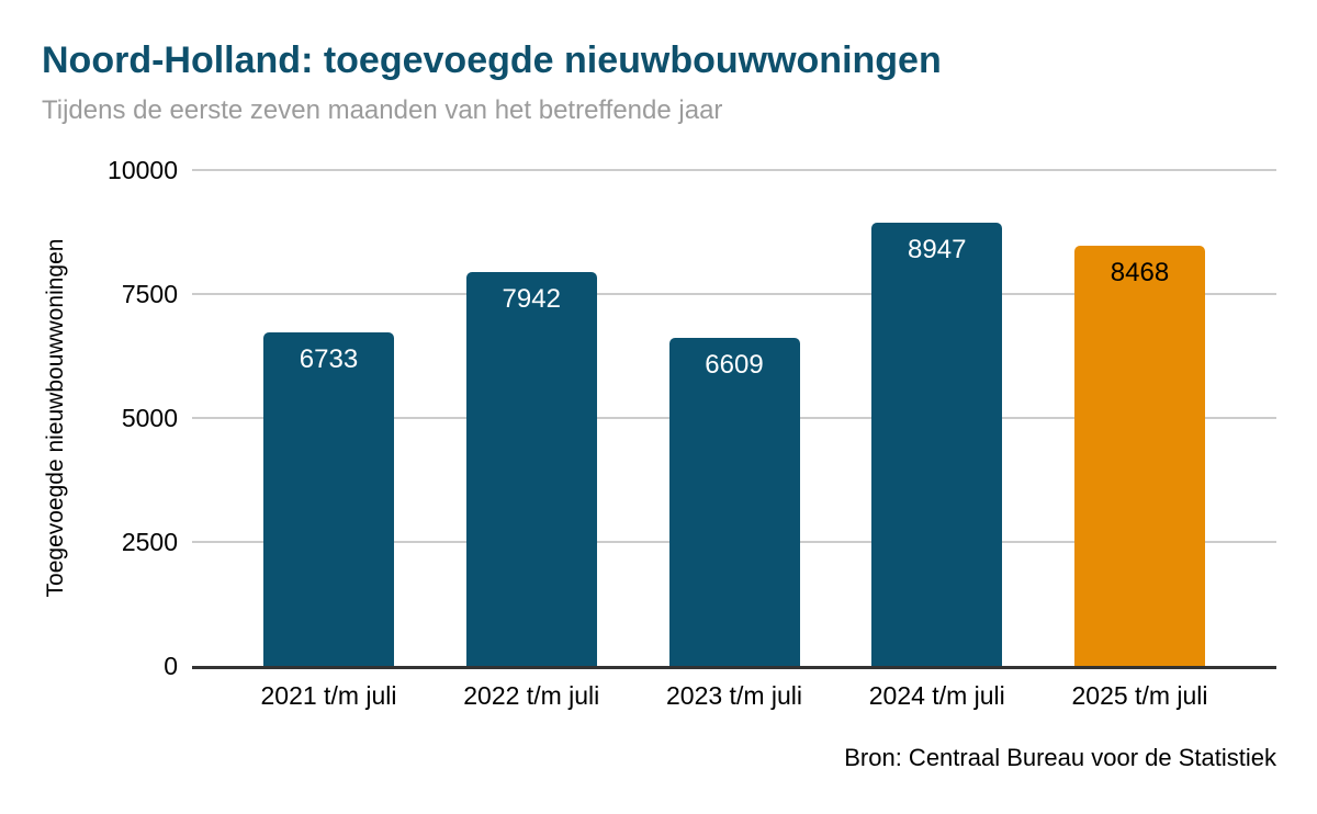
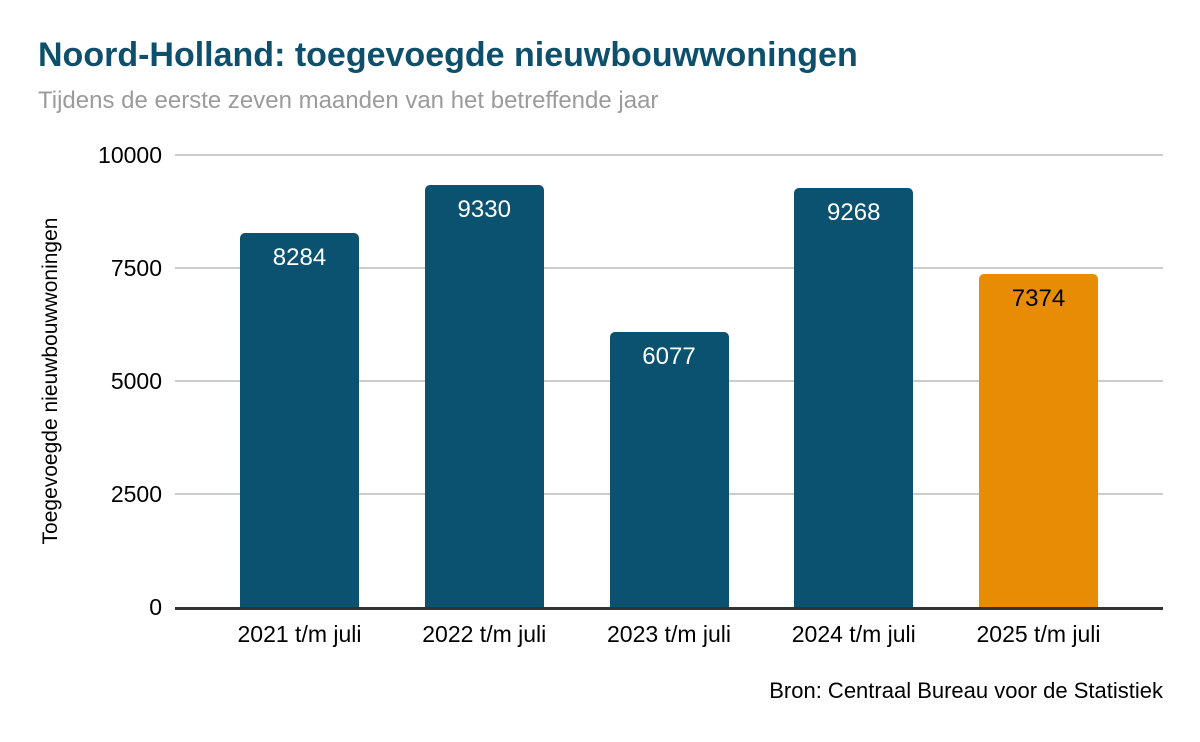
2021 t/m juli: 6733 -> 8284
2022 t/m juli: 7942 -> 9330
2023 t/m juli: 6609 -> 6077
2024 t/m juli: 8947 -> 9268
2025 t/m juli: 8468 -> 7374
